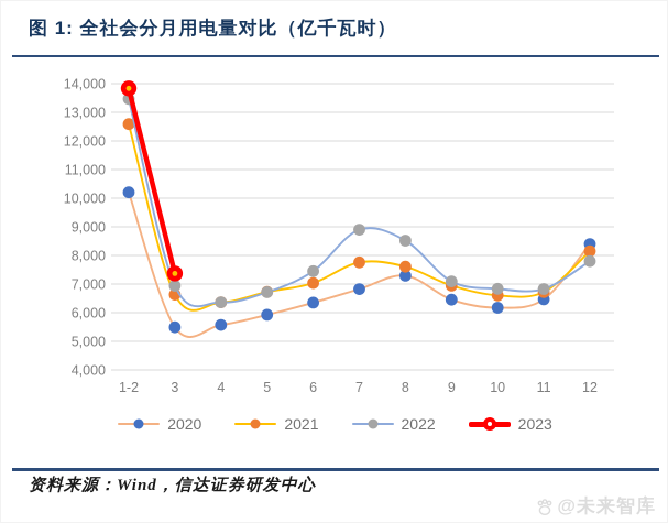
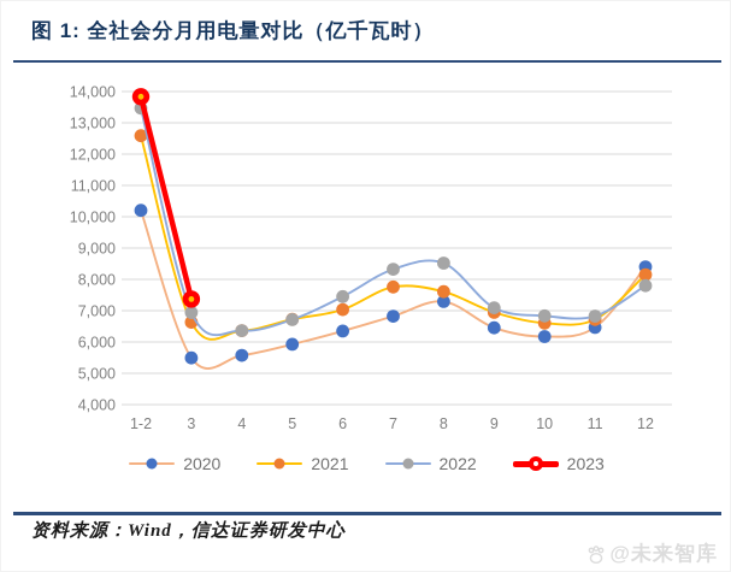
2022/7: 8900 -> 8300
